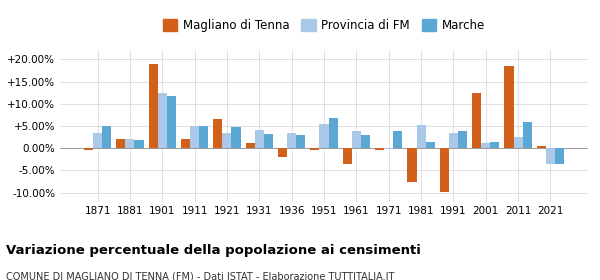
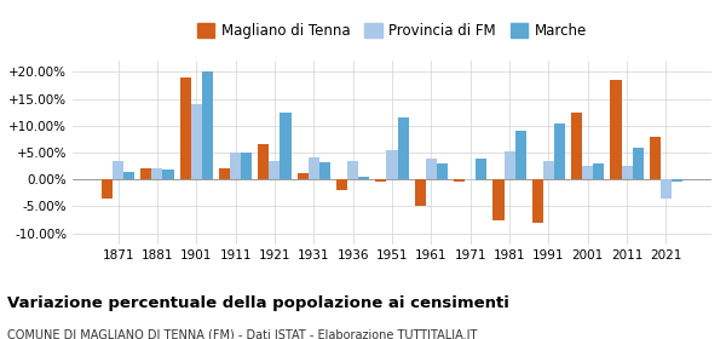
Magliano di Tenna/1871: -0.5% -> -3.5%
Marche/1871: 5.0% -> 1.5%
Provincia di FM/1901: 12.5% -> 14.0%
Marche/1901: 11.8% -> 20.0%
Marche/1921: 4.8% -> 12.5%
Marche/1936: 3.0% -> 0.5%
Marche/1951: 6.7% -> 11.5%
Magliano di Tenna/1961: -3.5% -> -5.0%
Marche/1981: 1.5% -> 9.0%
Magliano di Tenna/1991: -9.8% -> -8.0%
Marche/1991: 3.8% -> 10.5%
Provincia di FM/2001: 1.2% -> 2.5%
Marche/2001: 1.5% -> 3.0%
Magliano di Tenna/2021: 0.5% -> 8.0%
Marche/2021: -3.5% -> -0.5%
